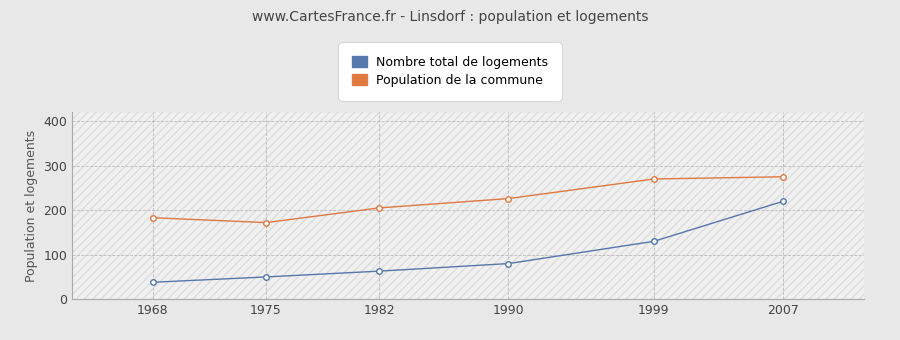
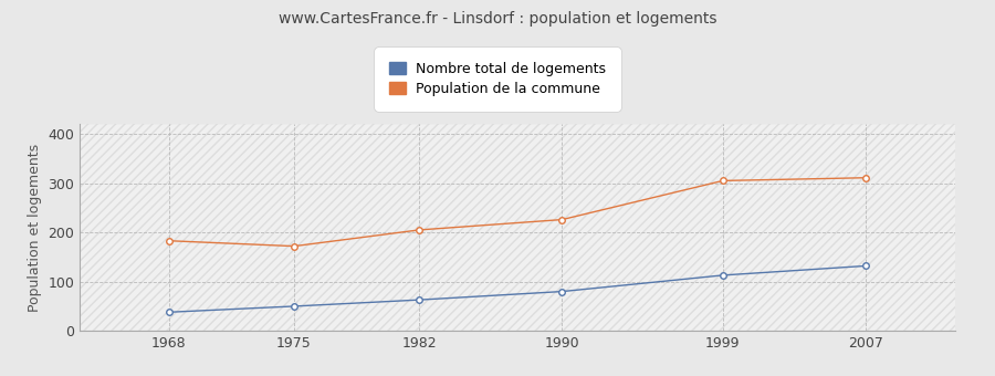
Nombre total de logements/1999: 130 -> 113
Population de la commune/1999: 270 -> 305
Nombre total de logements/2007: 220 -> 132
Population de la commune/2007: 275 -> 311
